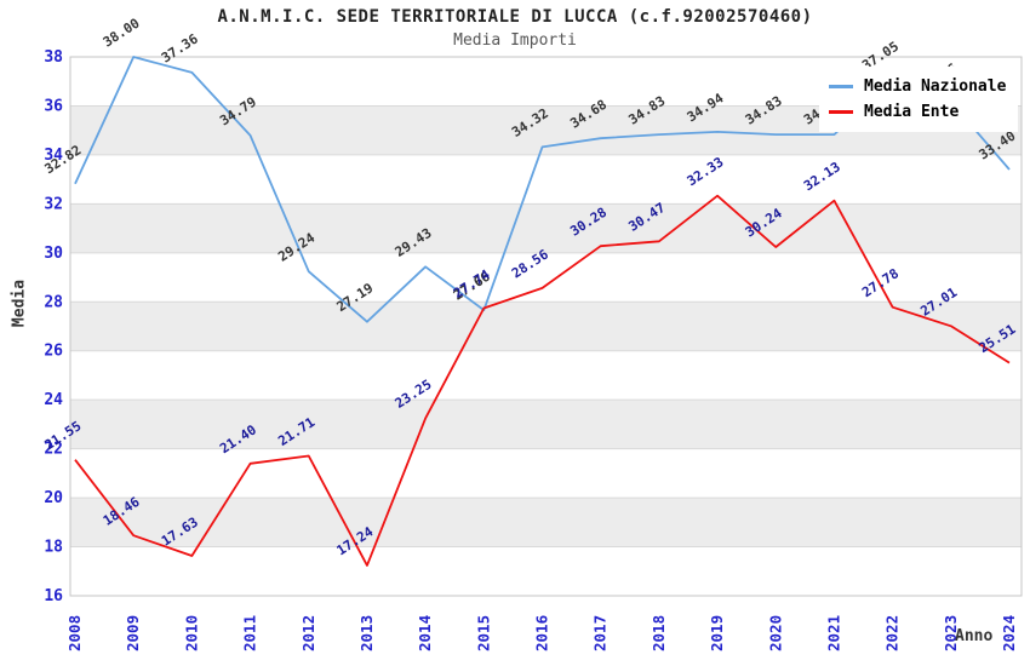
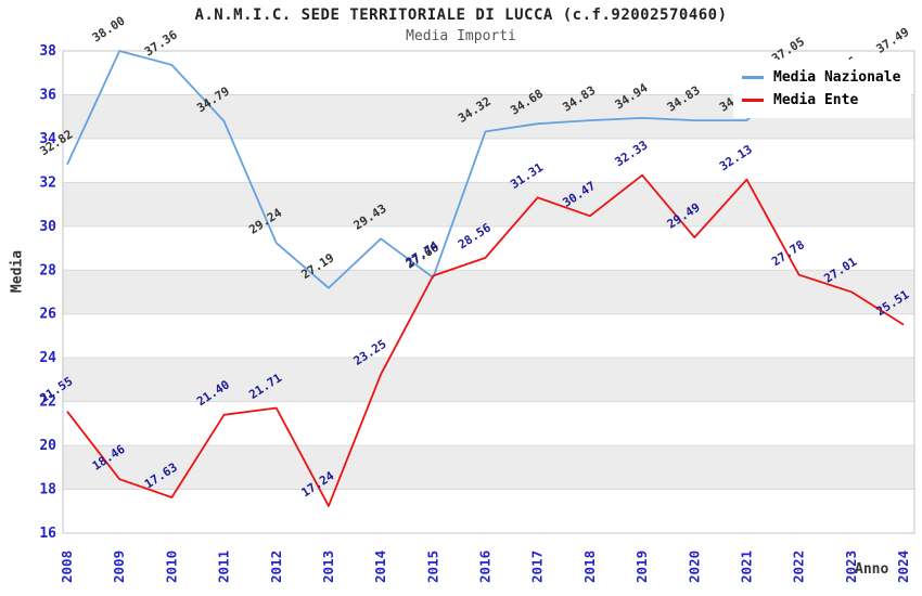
Media Ente/2017: 30.28 -> 31.31
Media Ente/2020: 30.24 -> 29.49
Media Nazionale/2024: 33.40 -> 37.49
